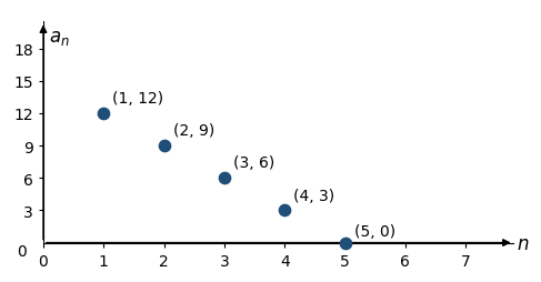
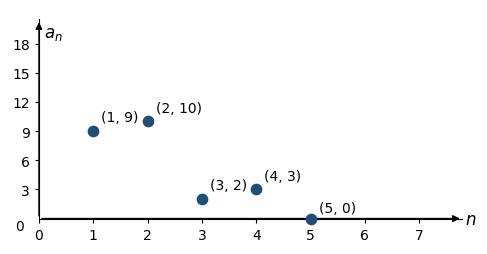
1: 12) -> 9)
2: 9) -> 10)
3: 6) -> 2)
